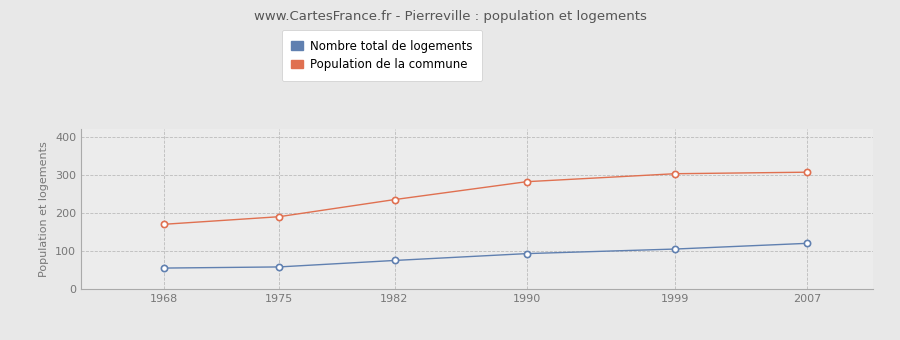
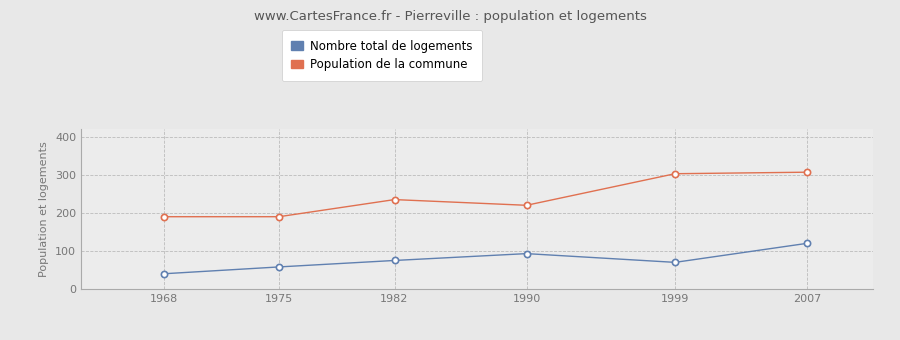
Nombre total de logements/1968: 55 -> 40
Population de la commune/1968: 170 -> 190
Population de la commune/1990: 282 -> 220
Nombre total de logements/1999: 105 -> 70
